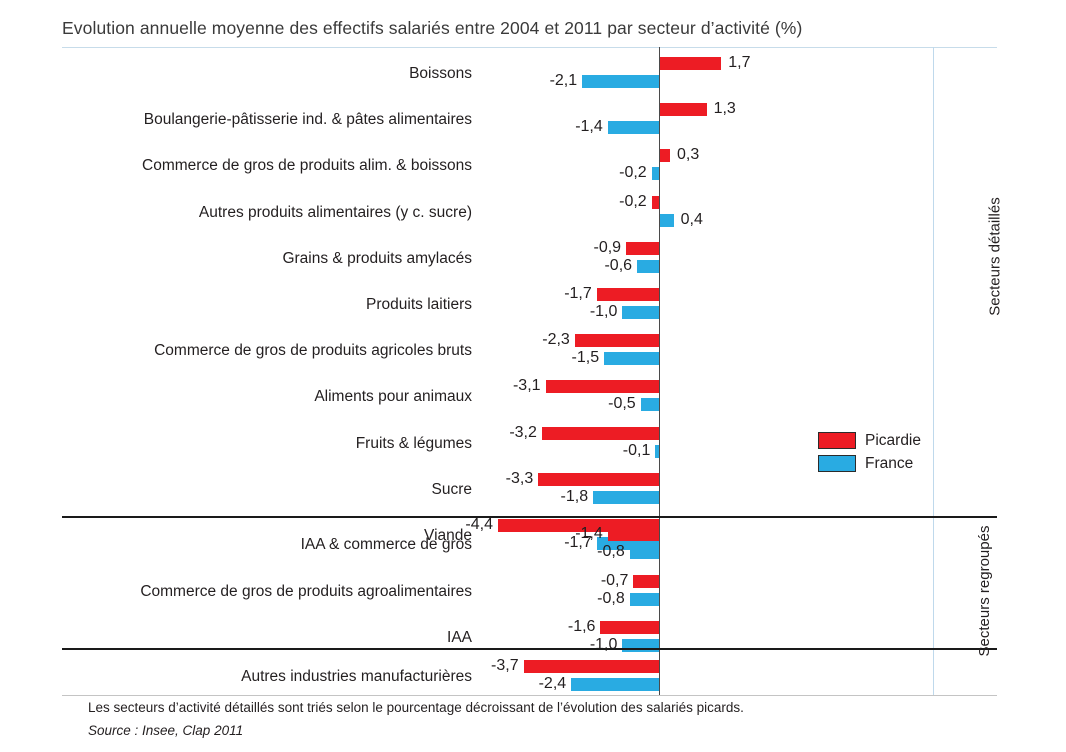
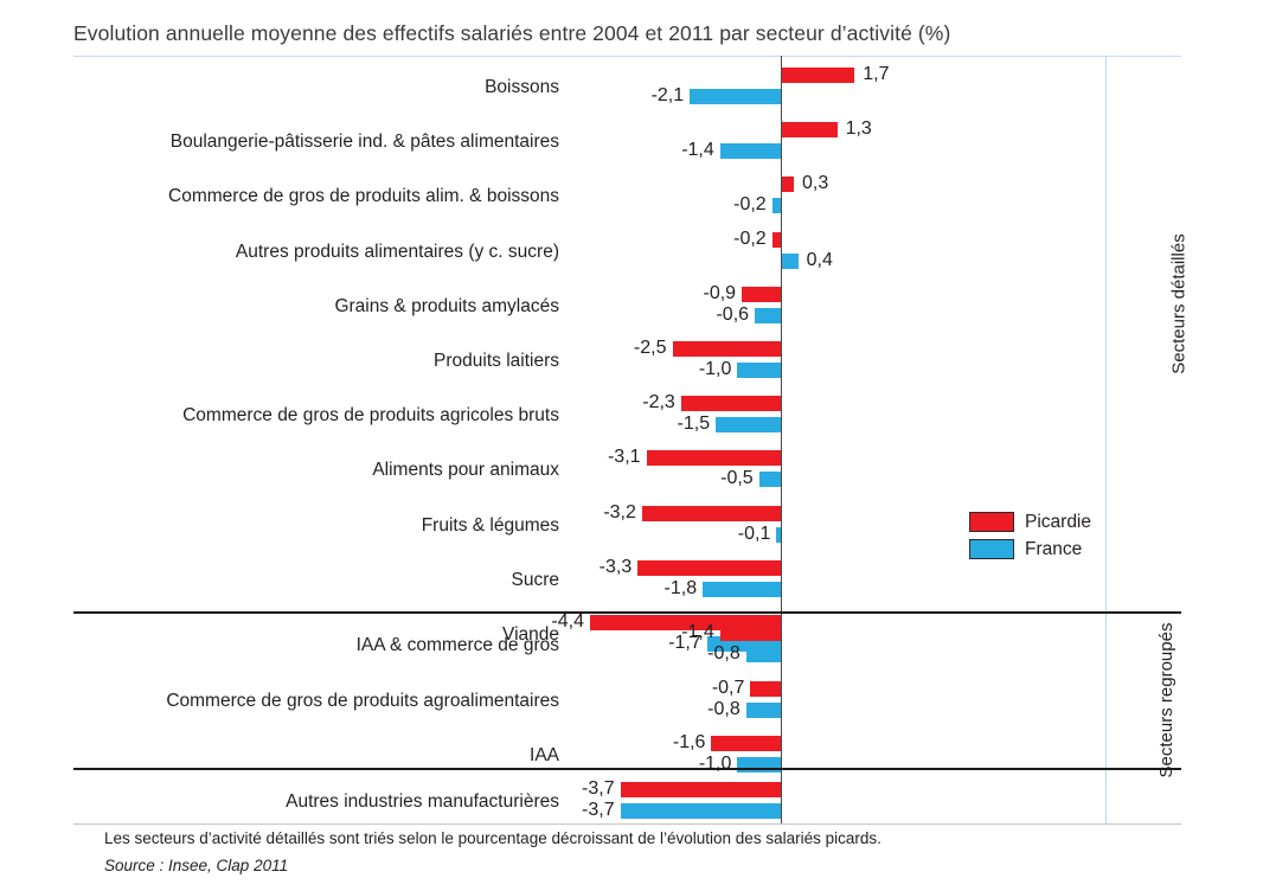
Picardie/Produits laitiers: -1,7 -> -2,5
France/Autres industries manufacturières: -2,4 -> -3,7
